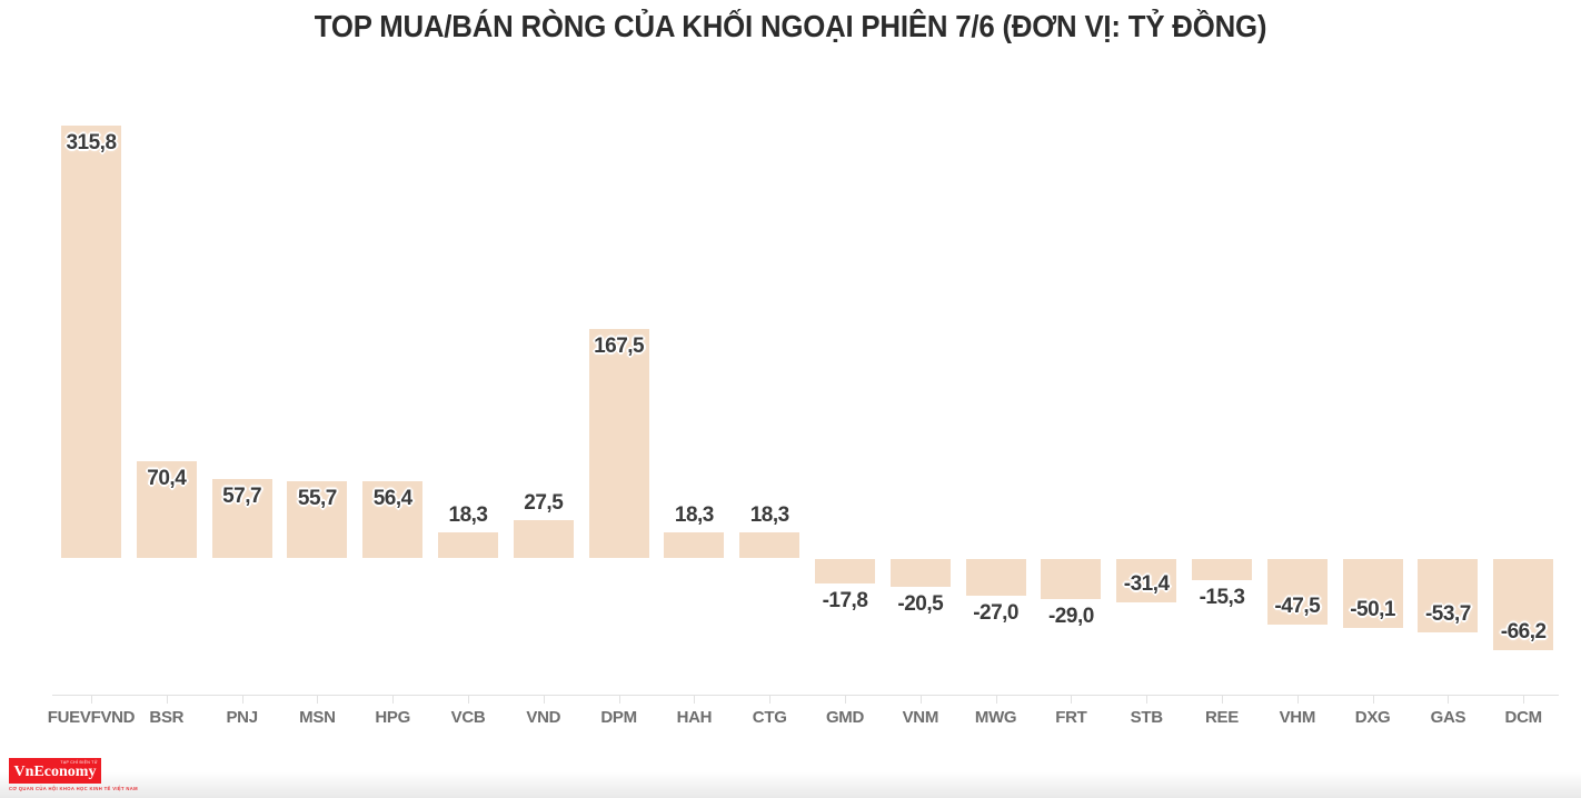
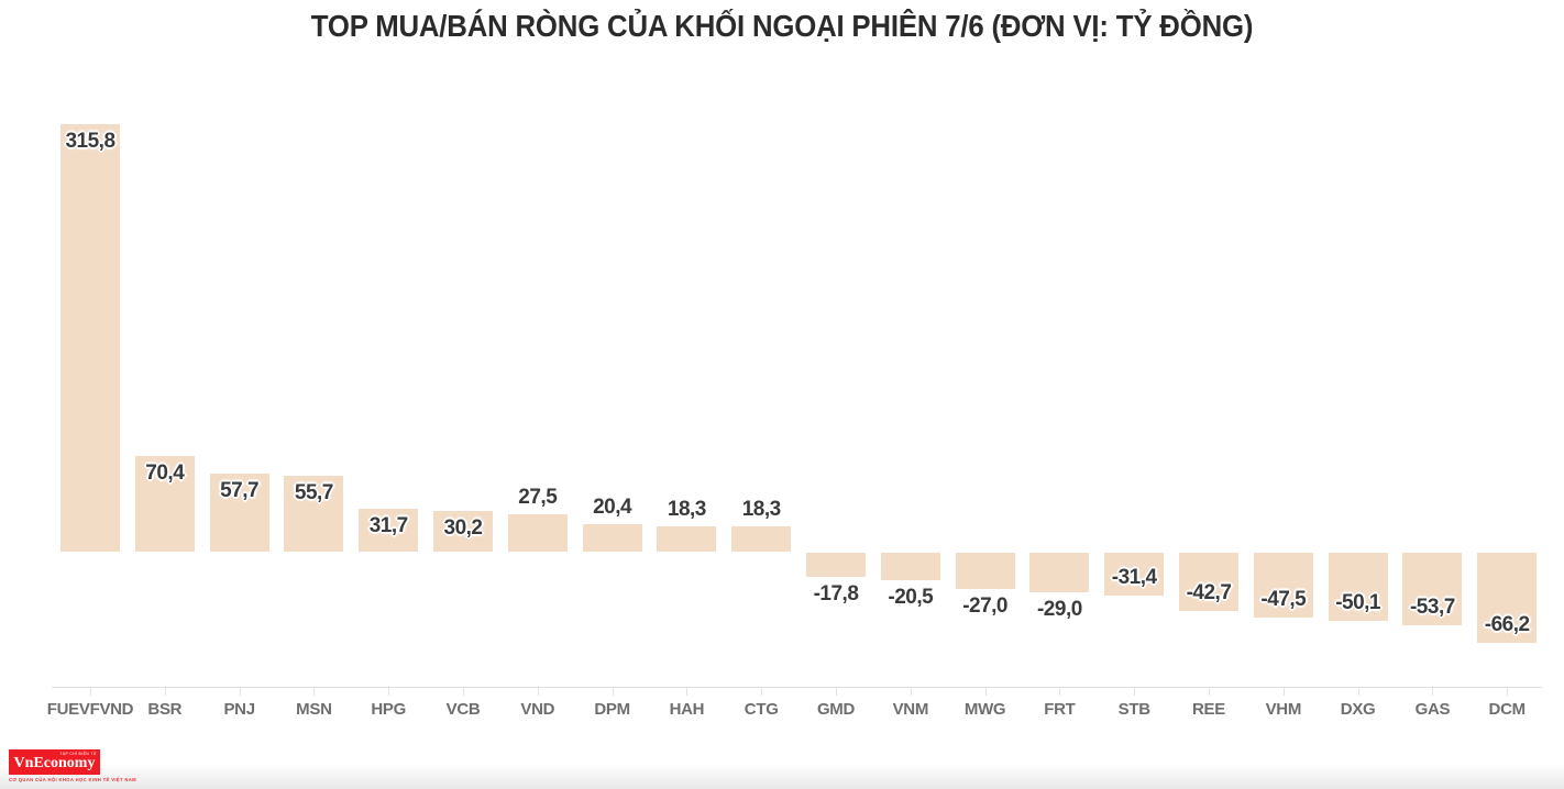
HPG: 56,4 -> 31,7
VCB: 18,3 -> 30,2
DPM: 167,5 -> 20,4
REE: -15,3 -> -42,7
